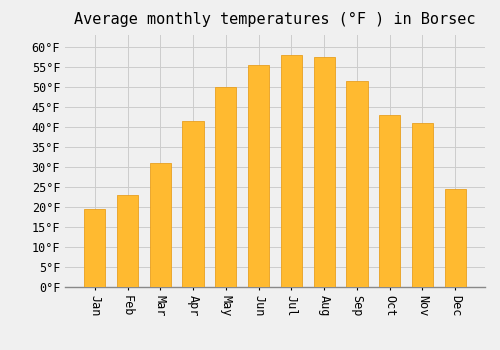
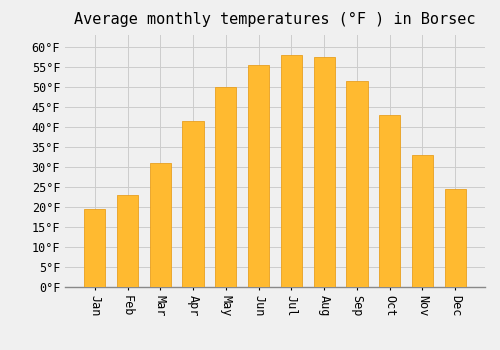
Nov: 41.0°F -> 33.0°F
